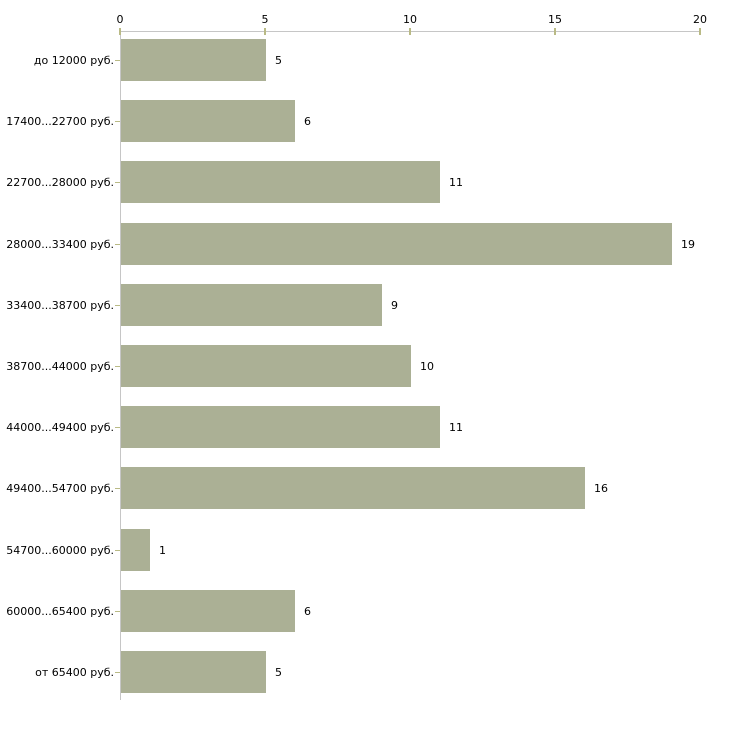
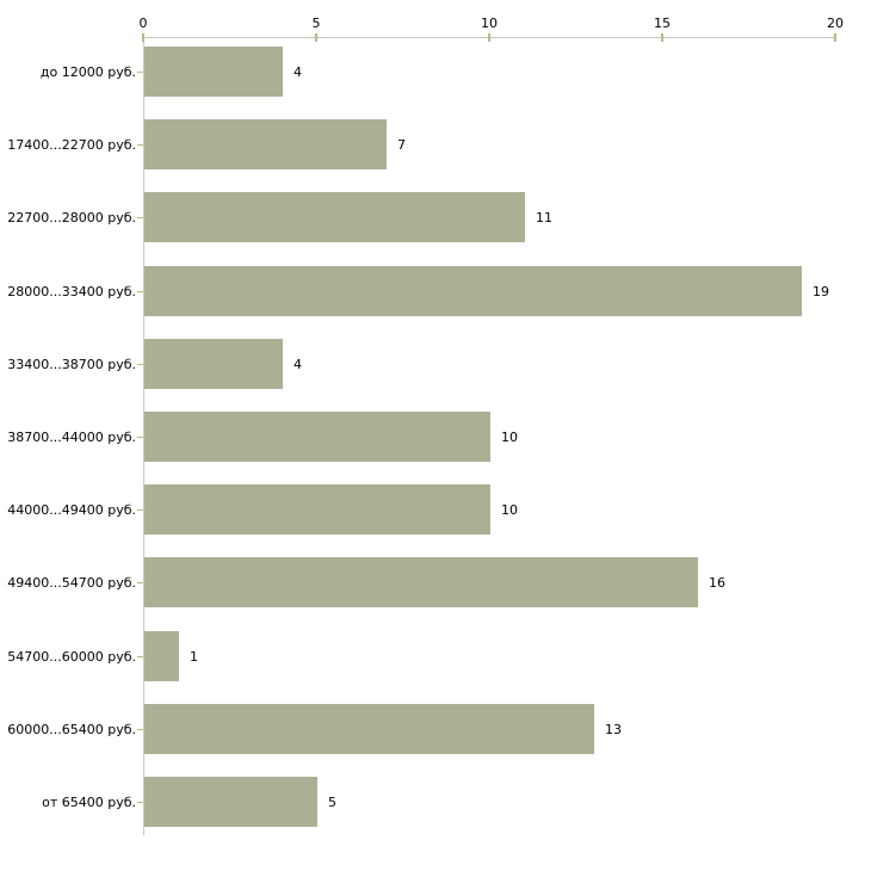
до 12000 руб.: 5 -> 4
17400...22700 руб.: 6 -> 7
33400...38700 руб.: 9 -> 4
44000...49400 руб.: 11 -> 10
60000...65400 руб.: 6 -> 13
